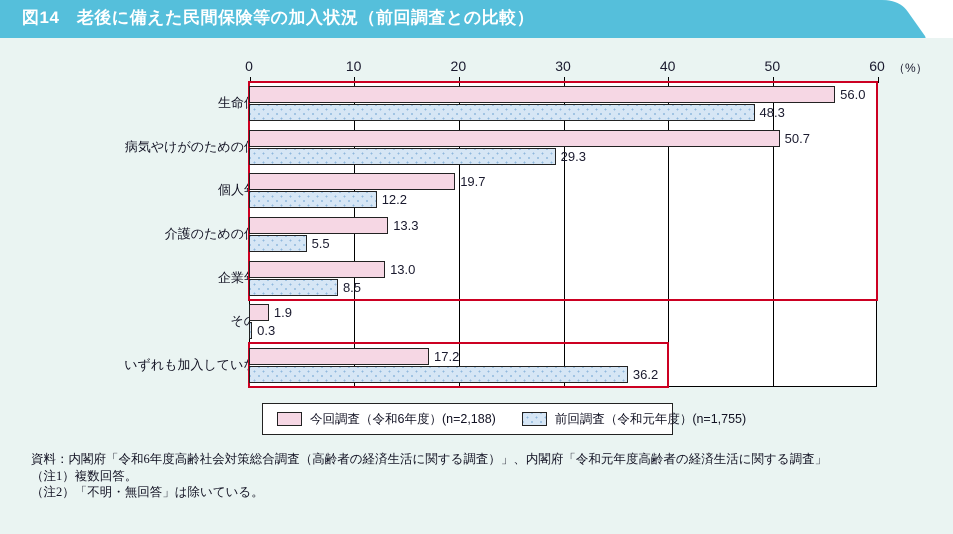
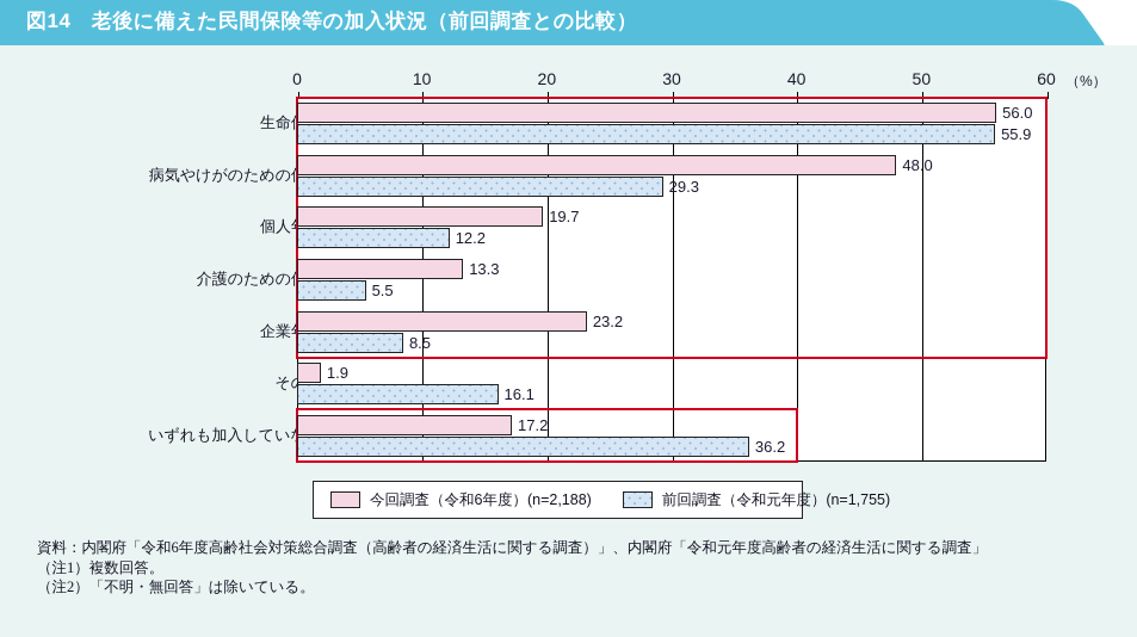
前回調査（令和元年度）(n=1,755)/生命保険: 48.3 -> 55.9
今回調査（令和6年度）(n=2,188)/病気やけがのための保険: 50.7 -> 48.0
今回調査（令和6年度）(n=2,188)/企業年金: 13.0 -> 23.2
前回調査（令和元年度）(n=1,755)/その他: 0.3 -> 16.1
